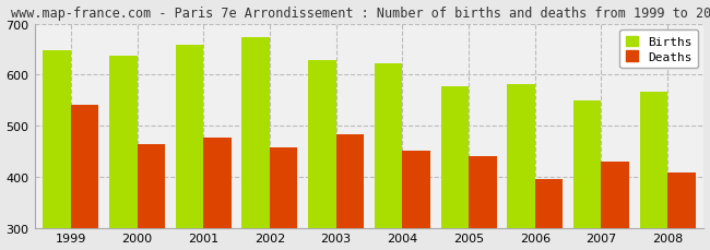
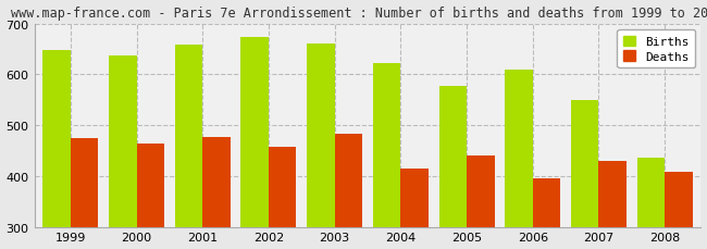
Deaths/1999: 541 -> 475
Births/2003: 628 -> 660
Deaths/2004: 451 -> 415
Births/2006: 582 -> 610
Births/2008: 566 -> 435
